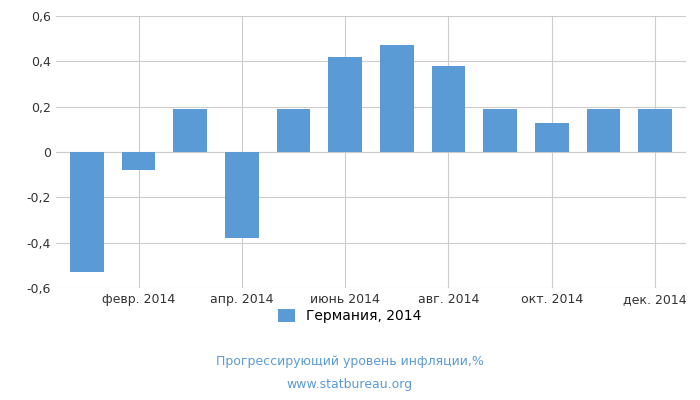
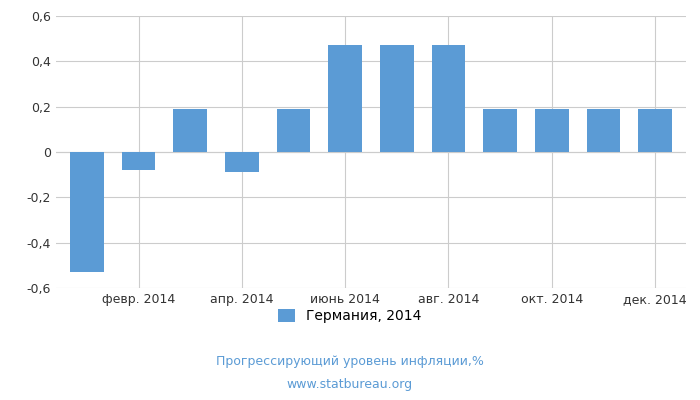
апр. 2014: -0,38 -> -0,09
июнь 2014: 0,42 -> 0,47
авг. 2014: 0,38 -> 0,47
окт. 2014: 0,13 -> 0,19
